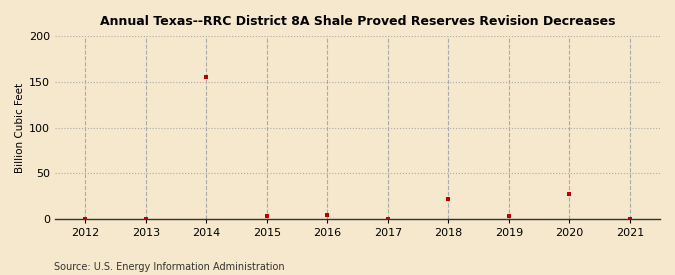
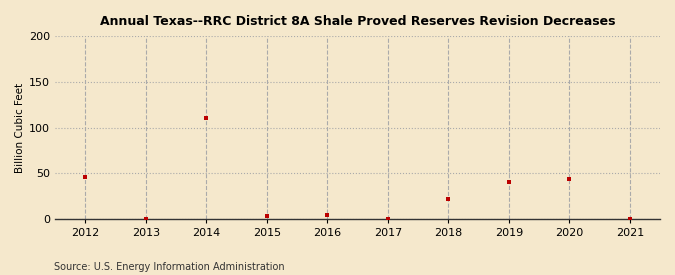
2012: 0 -> 46
2014: 155 -> 110
2019: 3 -> 40
2020: 27 -> 44
